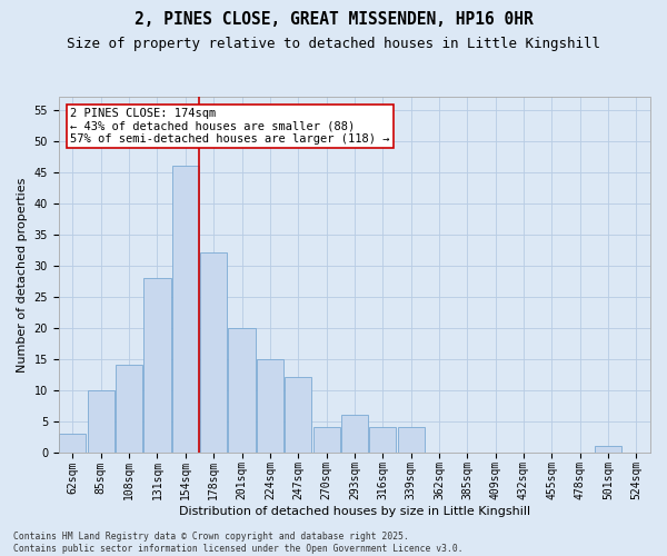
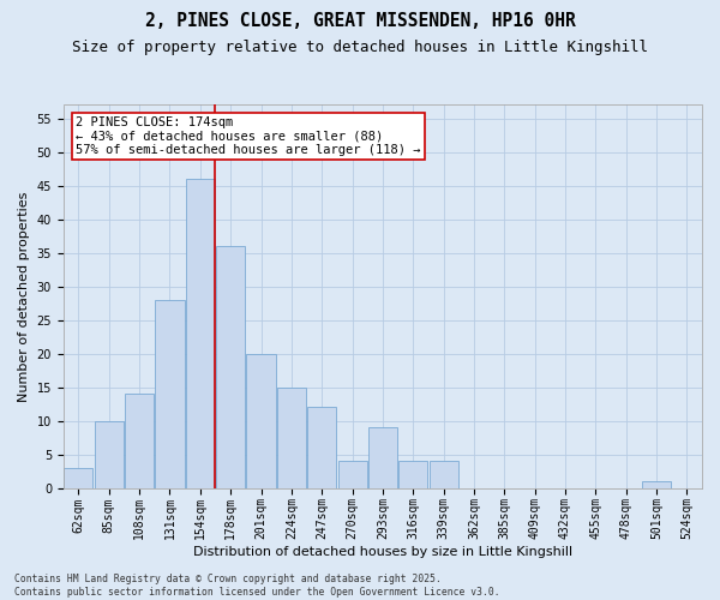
178sqm: 32 -> 36
293sqm: 6 -> 9
